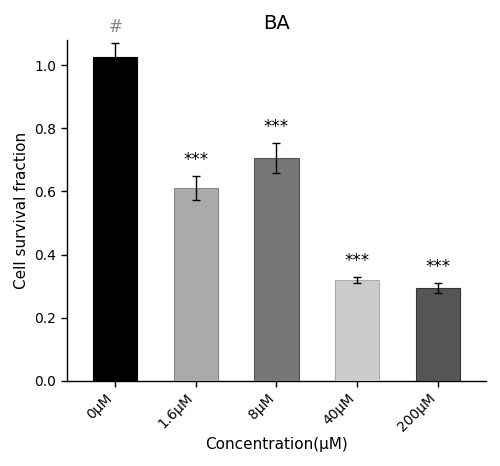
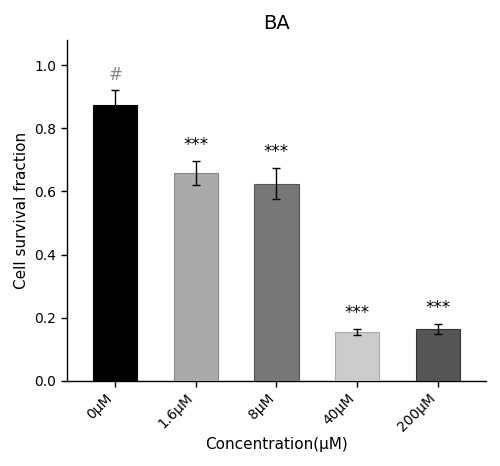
0μM: 1.025 -> 0.875
1.6μM: 0.610 -> 0.660
8μM: 0.705 -> 0.625
40μM: 0.320 -> 0.155
200μM: 0.295 -> 0.165
